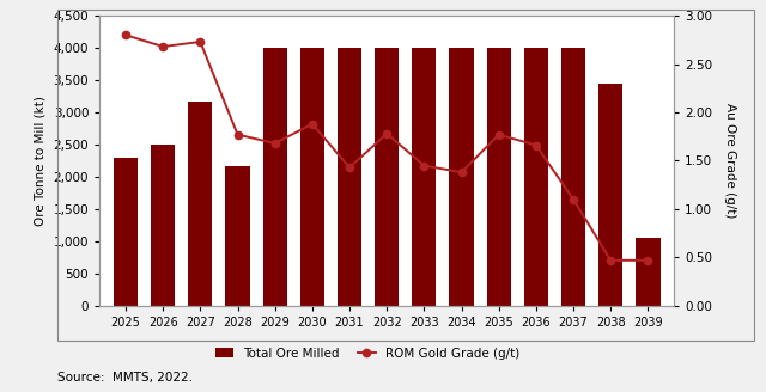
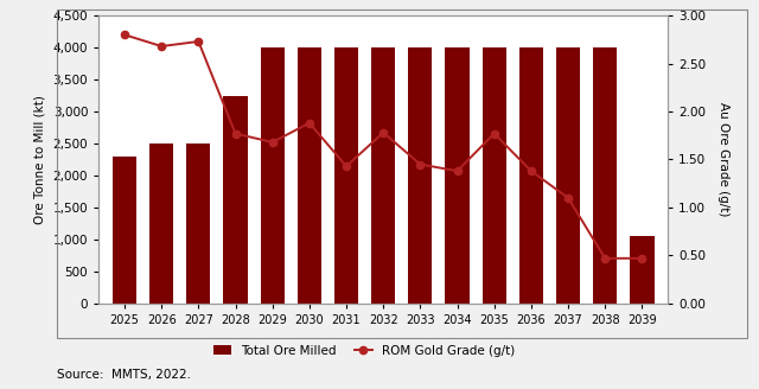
Total Ore Milled/2027: 3,160 -> 2,500
Total Ore Milled/2028: 2,160 -> 3,250
ROM Gold Grade (g/t)/2036: 1.66 -> 1.38
Total Ore Milled/2038: 3,440 -> 4,000
